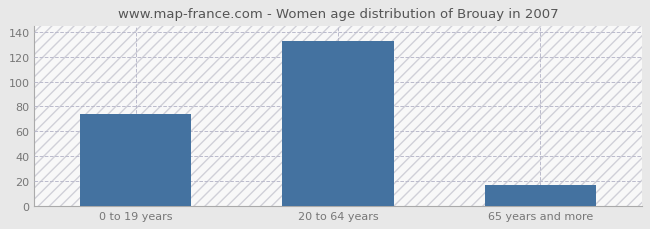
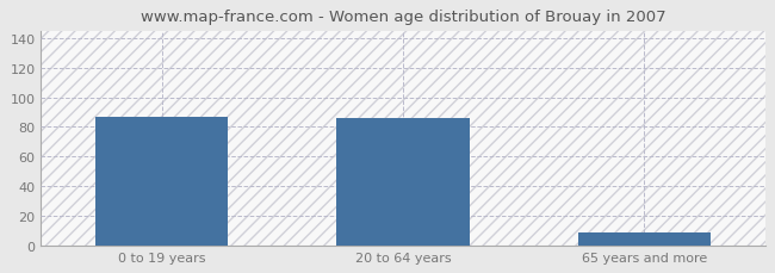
0 to 19 years: 74 -> 87
20 to 64 years: 133 -> 86
65 years and more: 17 -> 9
